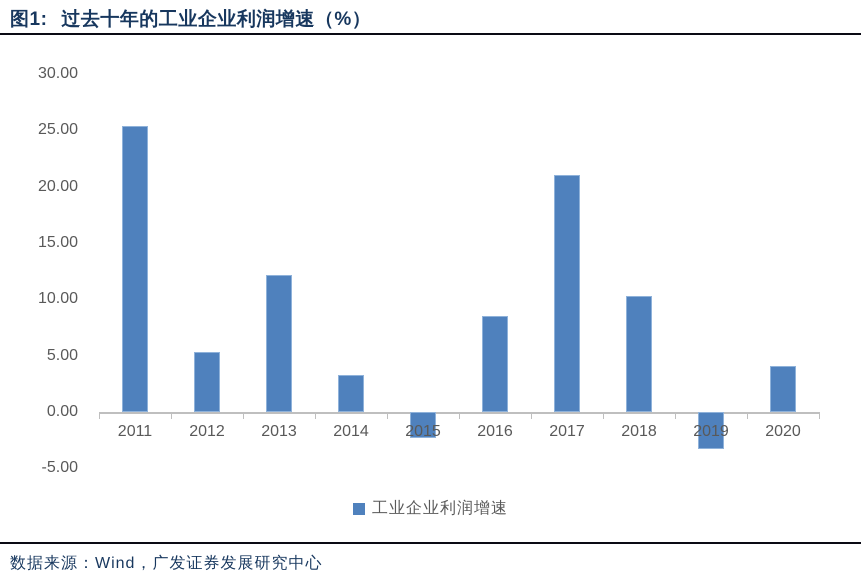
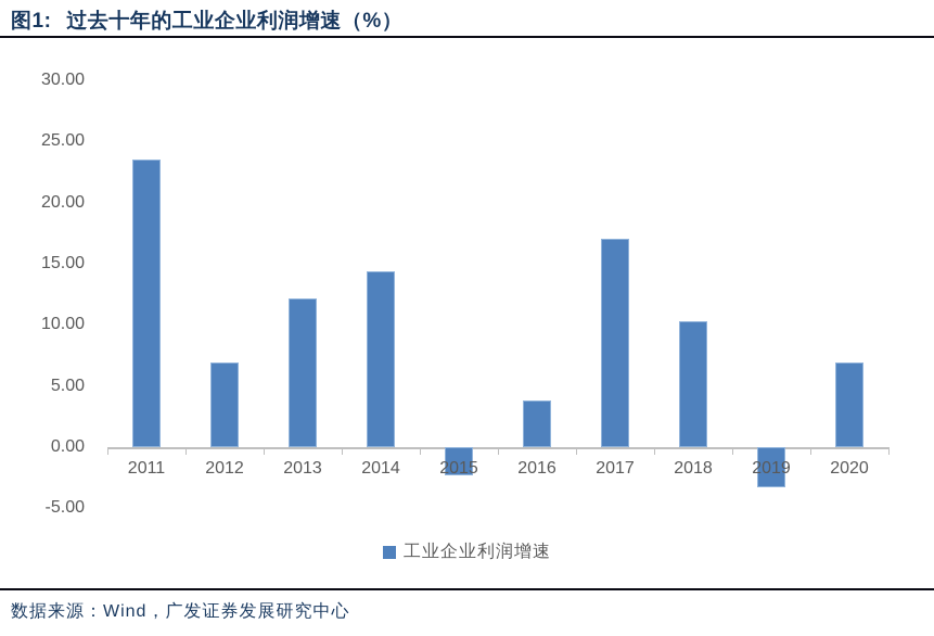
2011: 25.4 -> 23.5
2012: 5.3 -> 6.9
2014: 3.3 -> 14.4
2016: 8.5 -> 3.8
2017: 21.0 -> 17.0
2020: 4.1 -> 6.9
